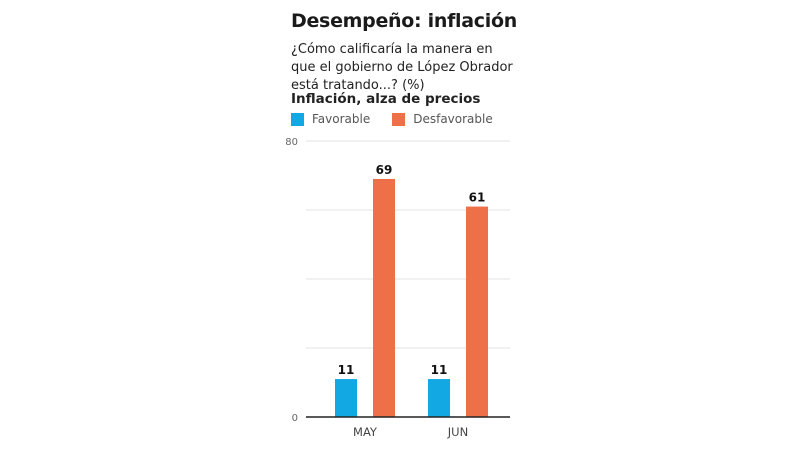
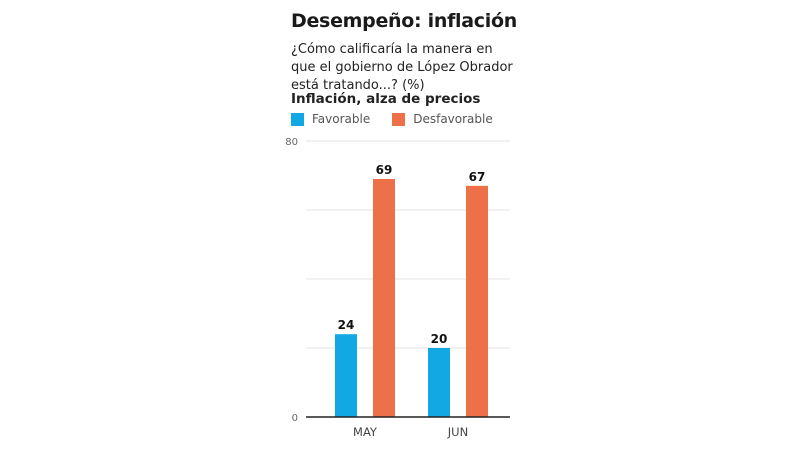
Favorable/MAY: 11 -> 24
Favorable/JUN: 11 -> 20
Desfavorable/JUN: 61 -> 67
